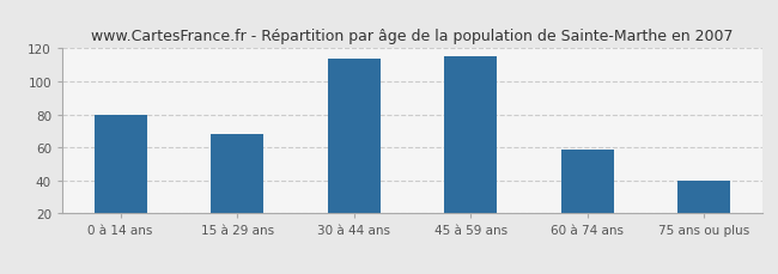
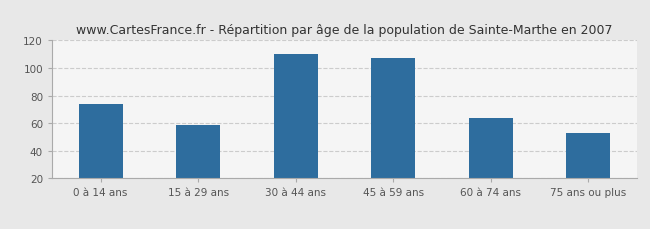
0 à 14 ans: 80 -> 74
15 à 29 ans: 68 -> 59
30 à 44 ans: 114 -> 110
45 à 59 ans: 115 -> 107
60 à 74 ans: 59 -> 64
75 ans ou plus: 40 -> 53
